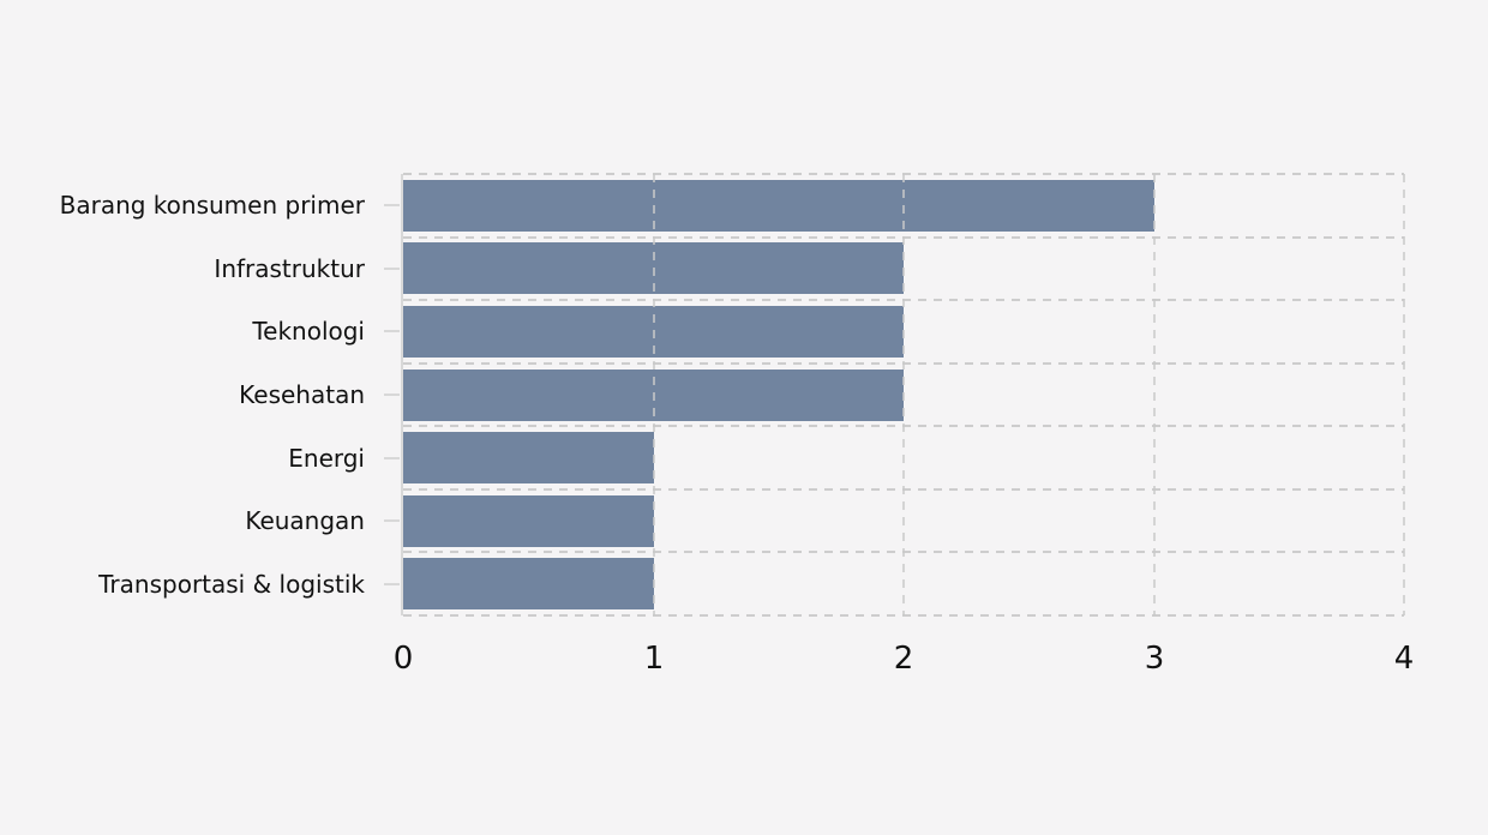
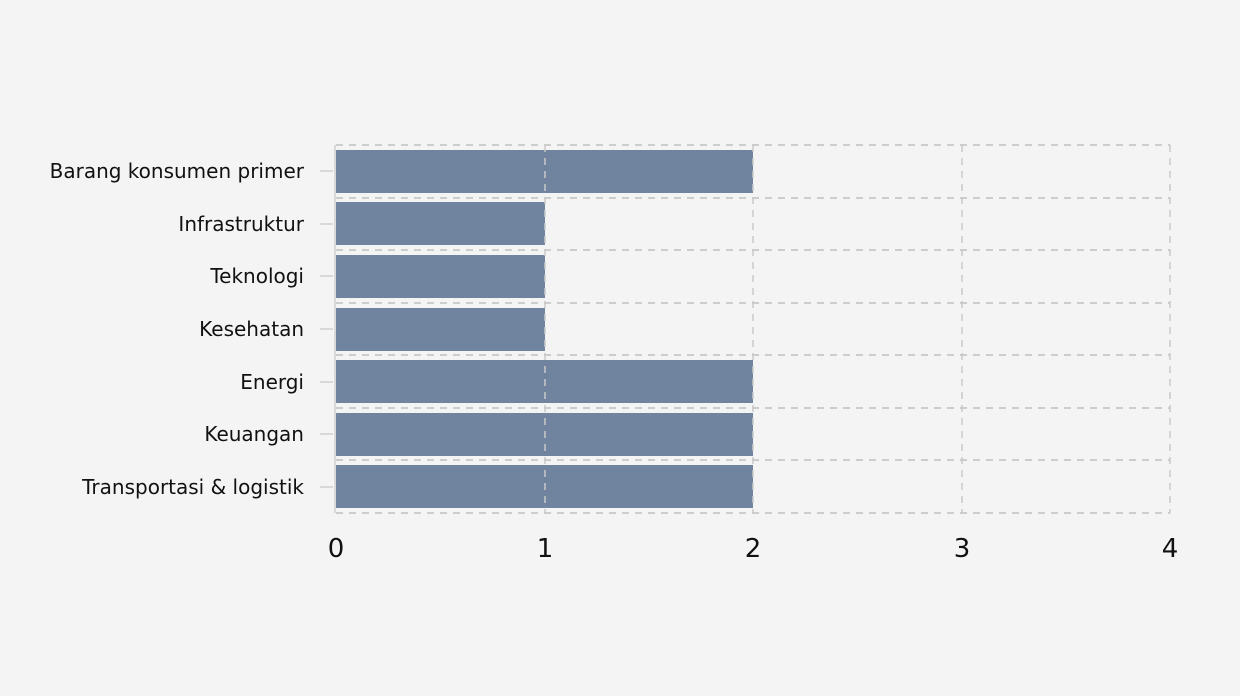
Barang konsumen primer: 3 -> 2
Infrastruktur: 2 -> 1
Teknologi: 2 -> 1
Kesehatan: 2 -> 1
Energi: 1 -> 2
Keuangan: 1 -> 2
Transportasi & logistik: 1 -> 2
